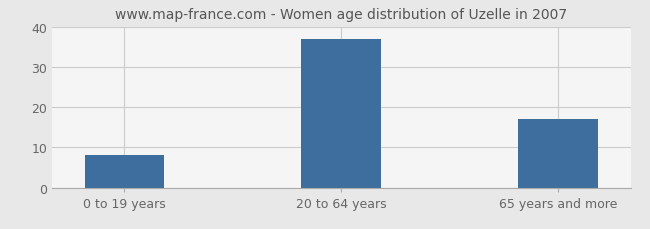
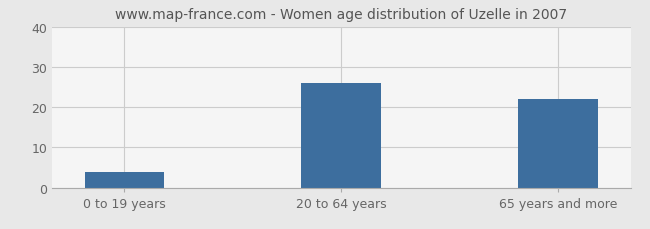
0 to 19 years: 8 -> 4
20 to 64 years: 37 -> 26
65 years and more: 17 -> 22
